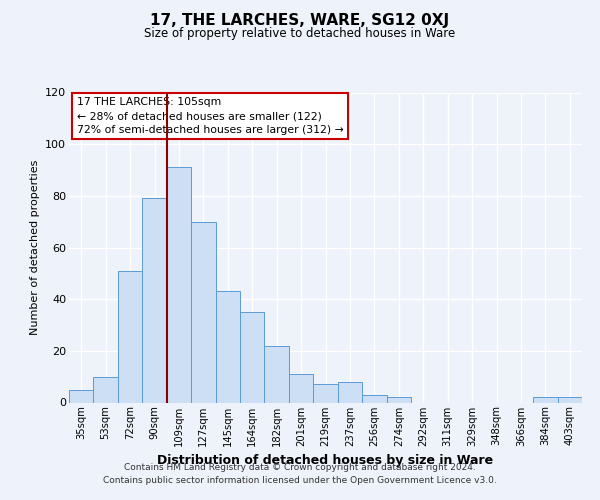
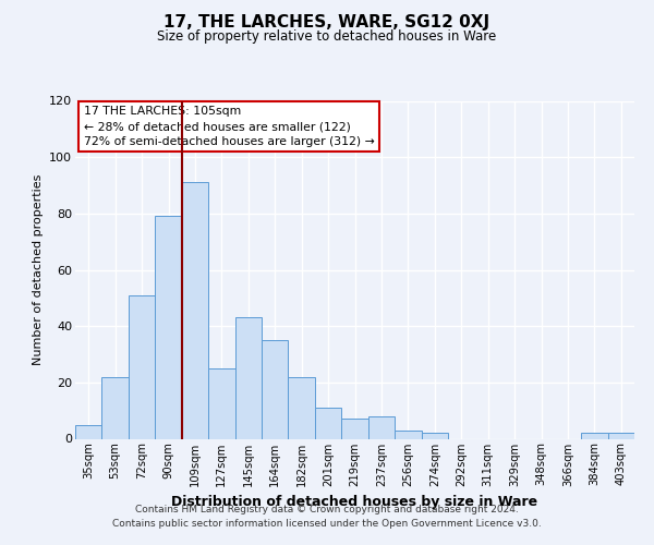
53sqm: 10 -> 22
127sqm: 70 -> 25
